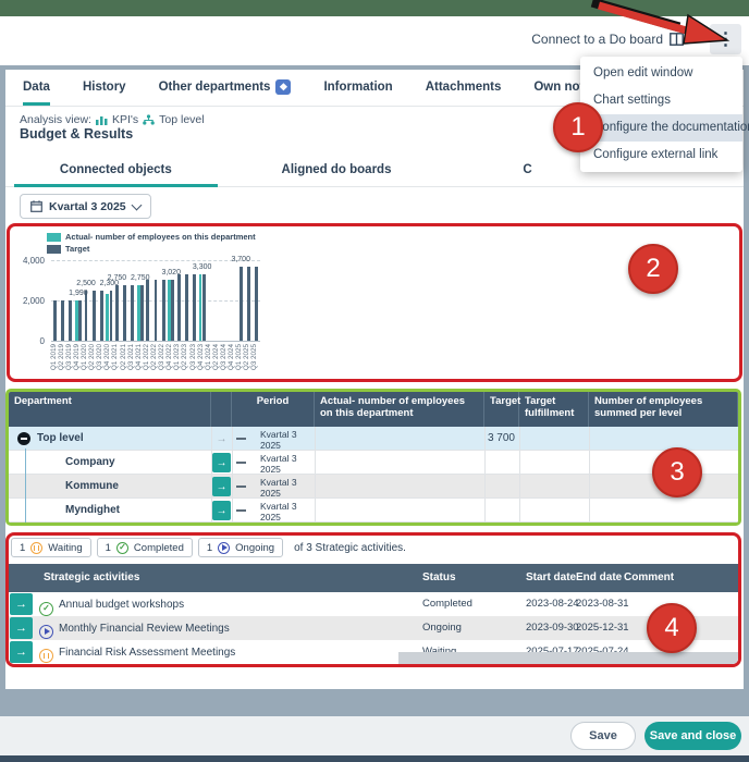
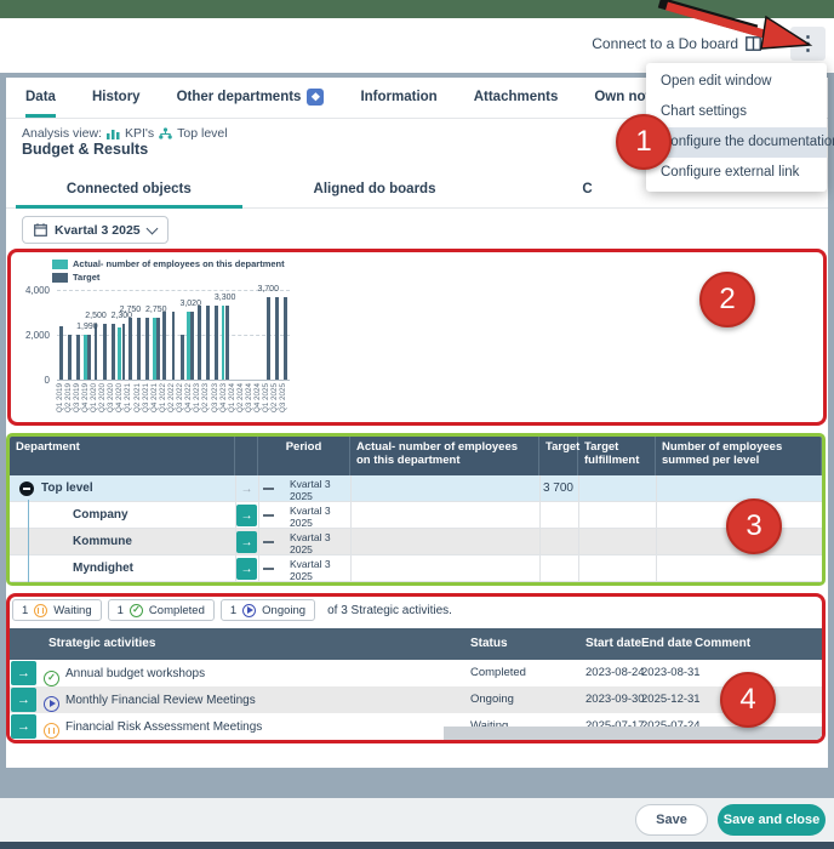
Target/Q1 2019: 2000 -> 2400
Target/Q3 2022: 3000 -> 2000
